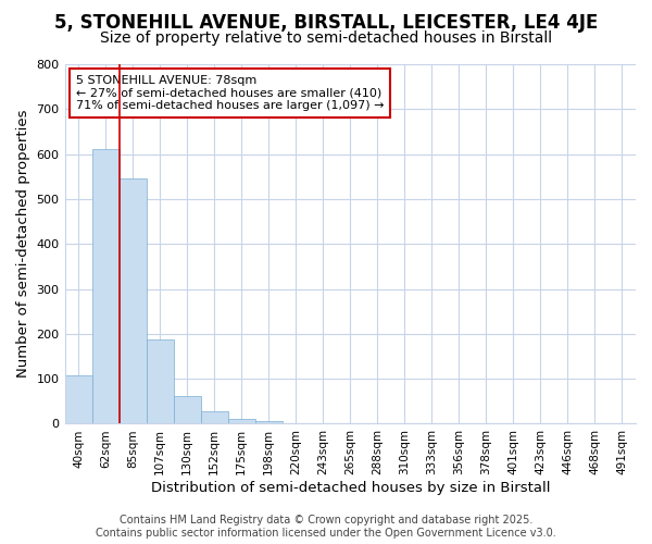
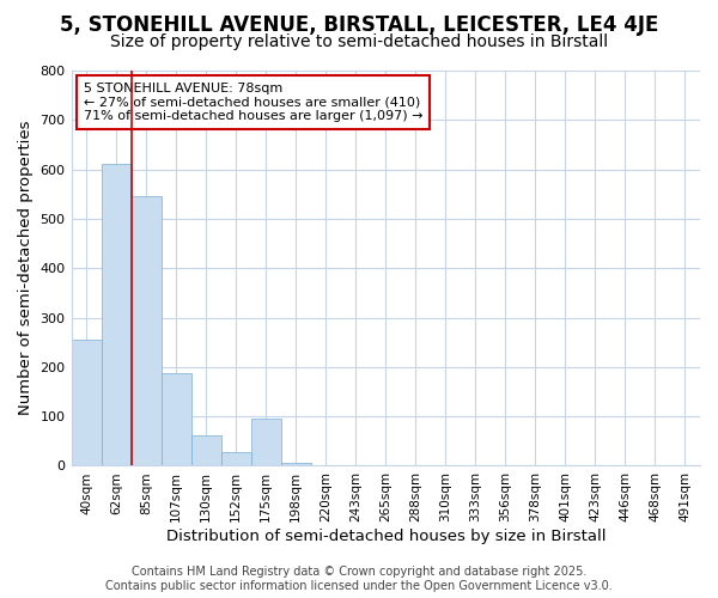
40sqm: 107 -> 255
175sqm: 10 -> 95
